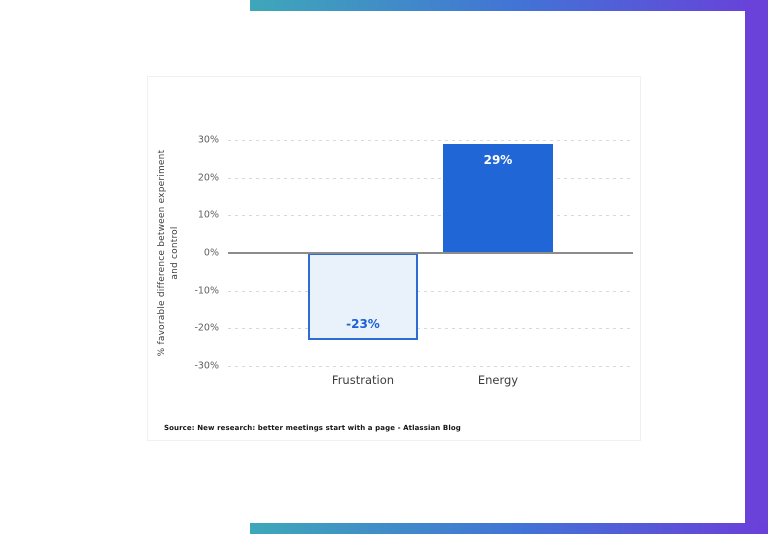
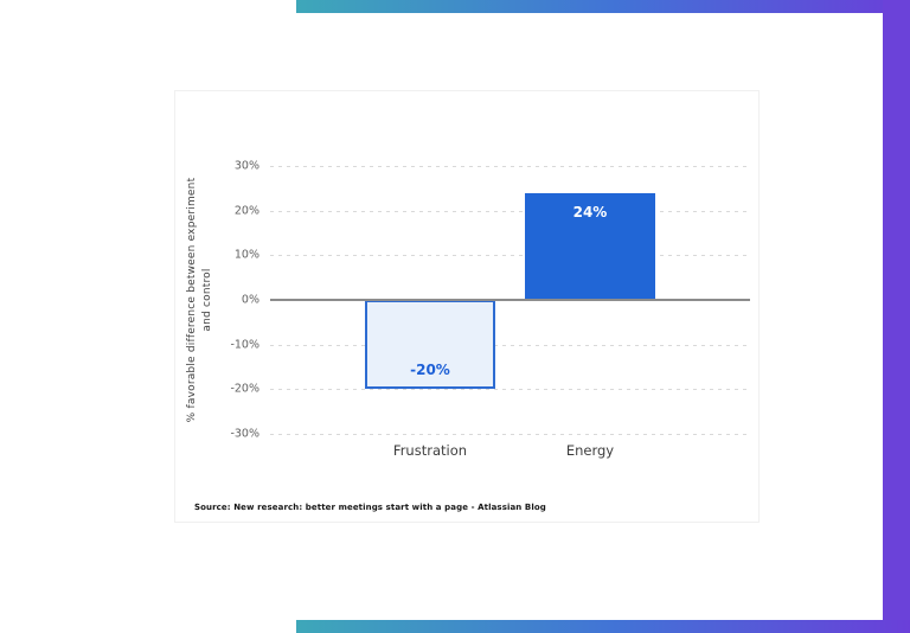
Frustration: -23% -> -20%
Energy: 29% -> 24%
